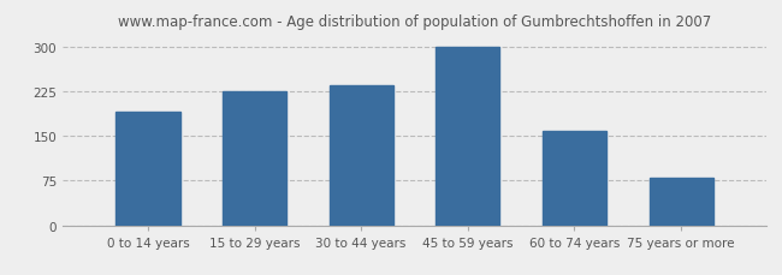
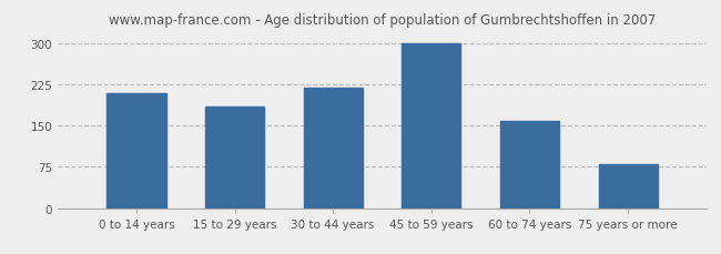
0 to 14 years: 190 -> 210
15 to 29 years: 225 -> 185
30 to 44 years: 235 -> 220
